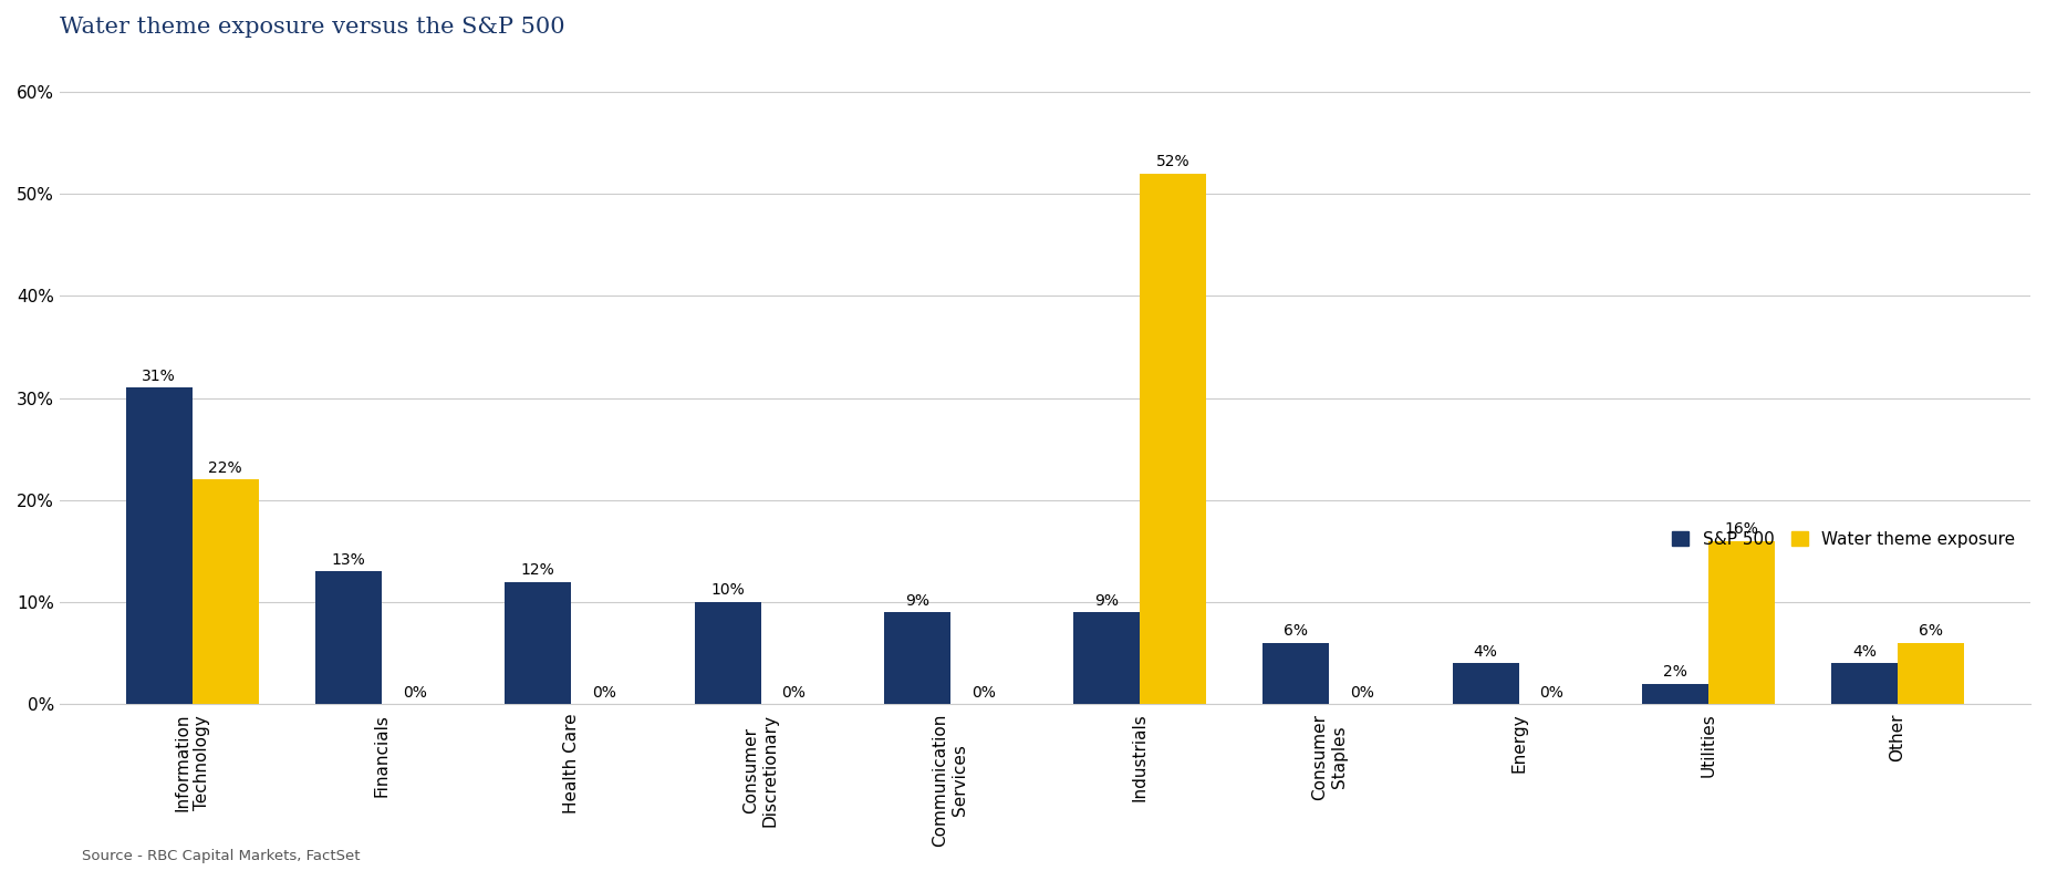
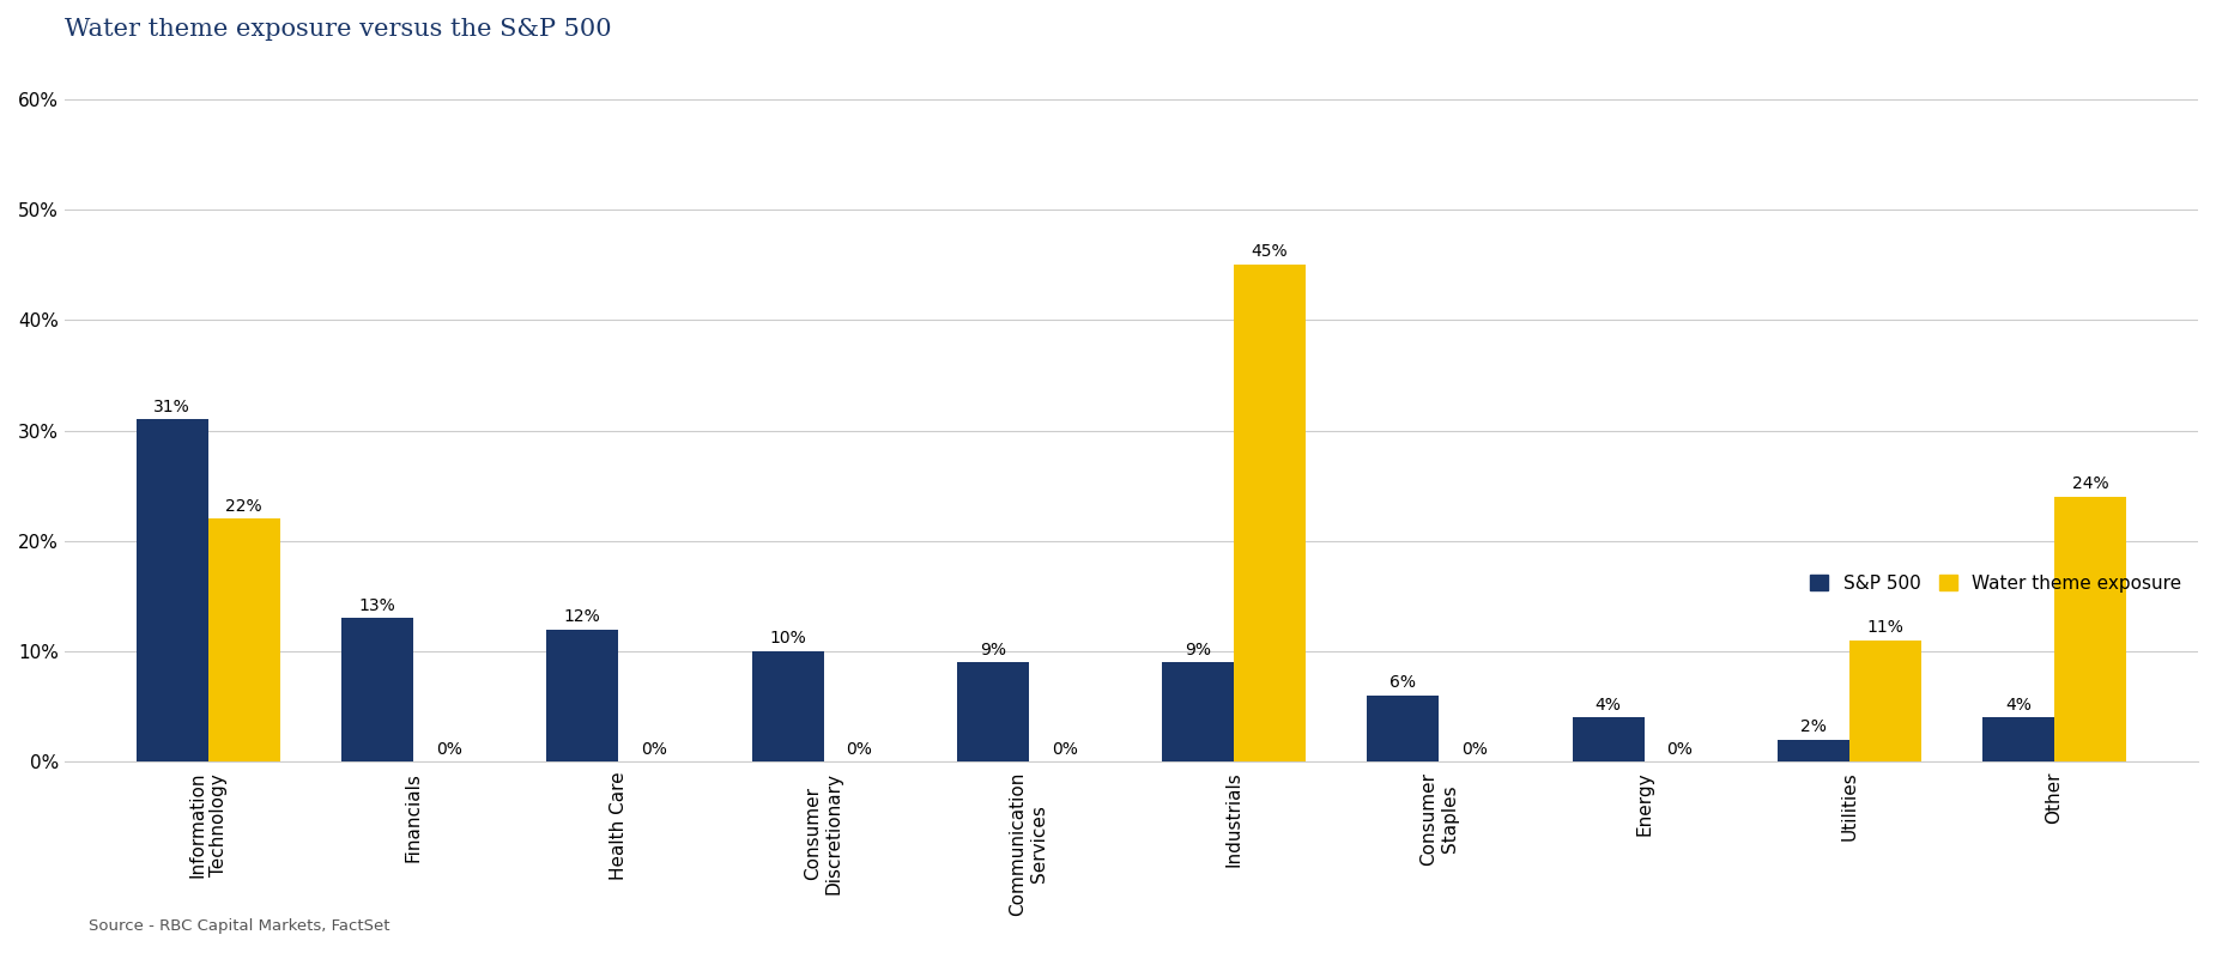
Water theme exposure/Industrials: 52% -> 45%
Water theme exposure/Utilities: 16% -> 11%
Water theme exposure/Other: 6% -> 24%
